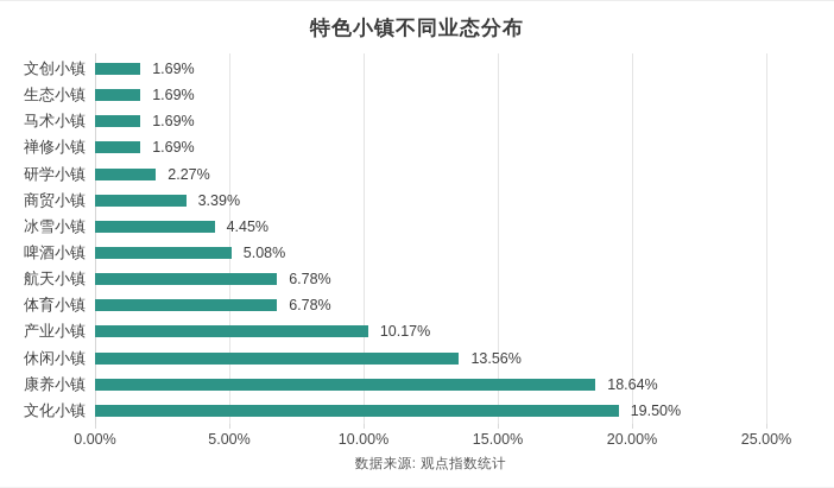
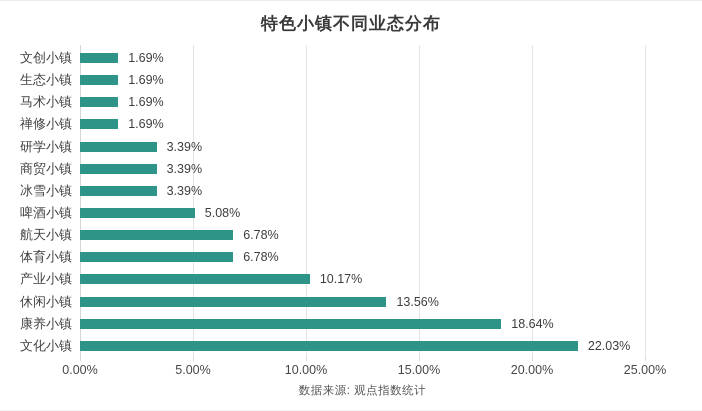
研学小镇: 2.27% -> 3.39%
冰雪小镇: 4.45% -> 3.39%
文化小镇: 19.50% -> 22.03%
